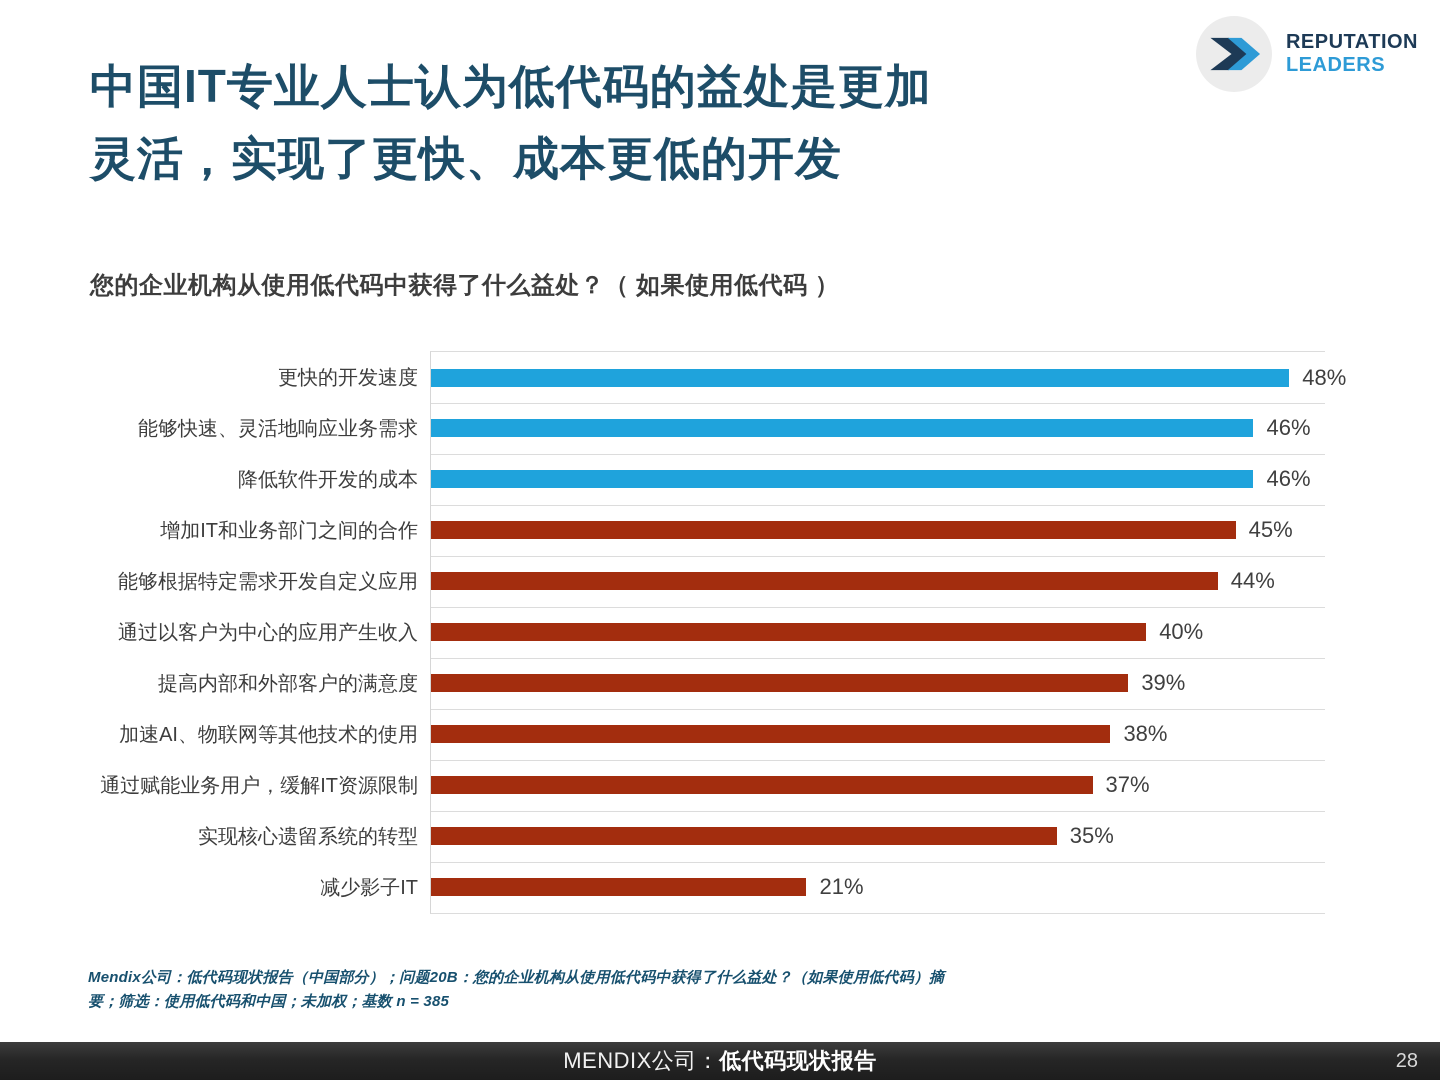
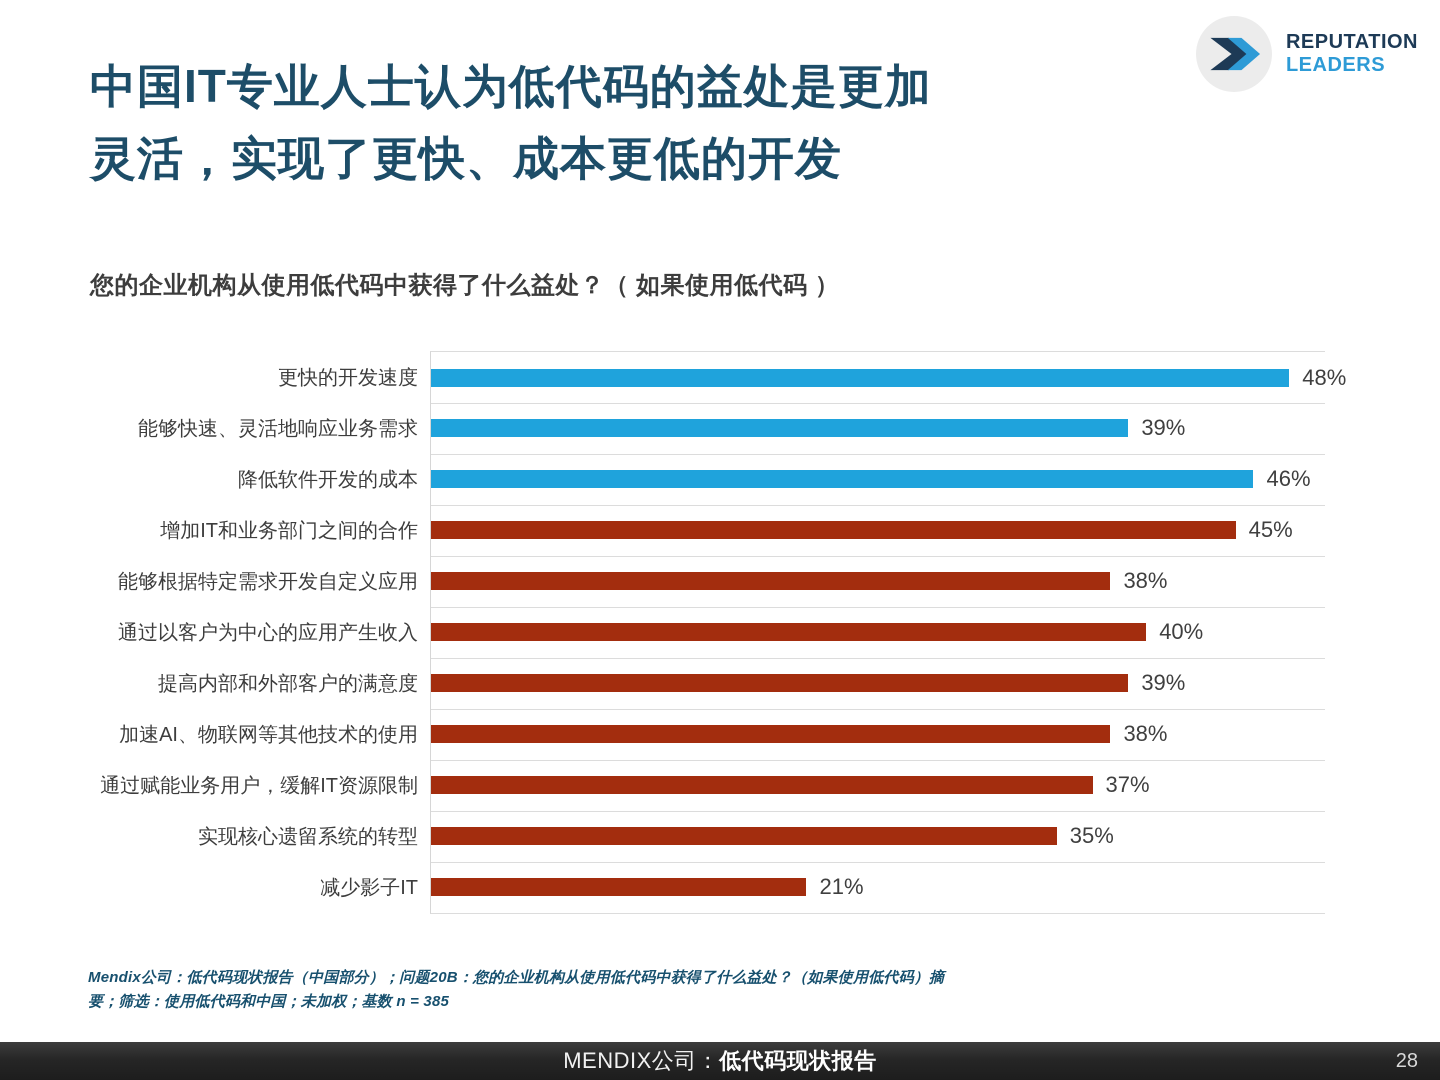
能够快速、灵活地响应业务需求: 46% -> 39%
能够根据特定需求开发自定义应用: 44% -> 38%
